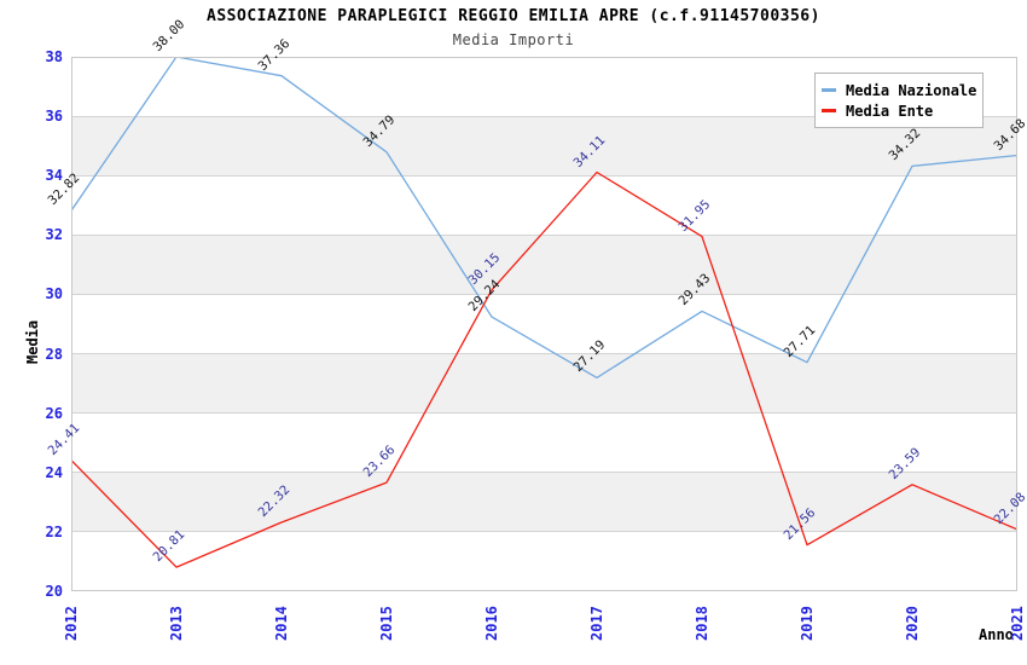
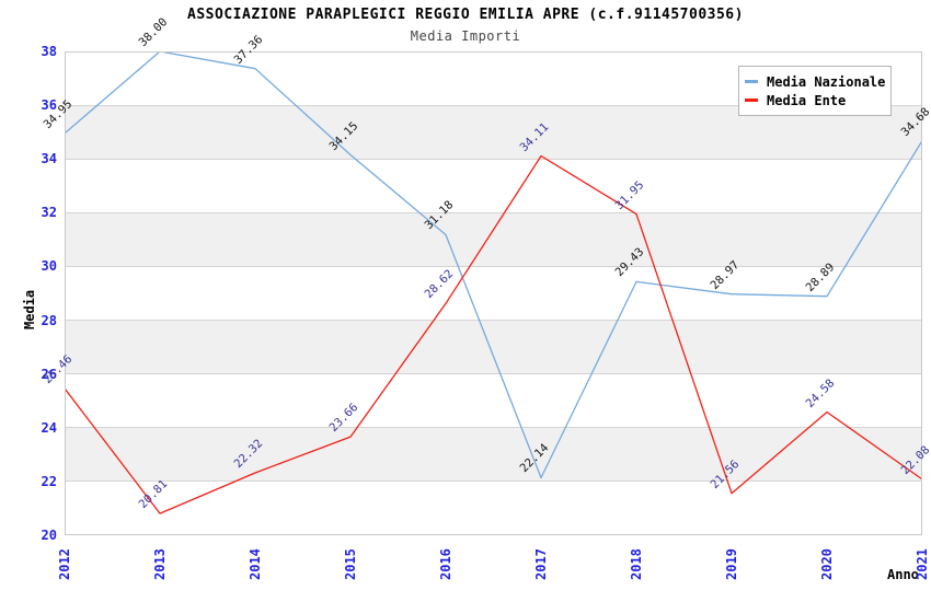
Media Nazionale/2012: 32.82 -> 34.95
Media Ente/2012: 24.41 -> 25.46
Media Nazionale/2015: 34.79 -> 34.15
Media Nazionale/2016: 29.24 -> 31.18
Media Ente/2016: 30.15 -> 28.62
Media Nazionale/2017: 27.19 -> 22.14
Media Nazionale/2019: 27.71 -> 28.97
Media Nazionale/2020: 34.32 -> 28.89
Media Ente/2020: 23.59 -> 24.58
